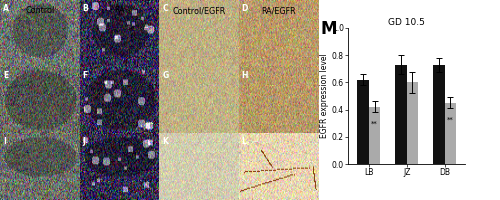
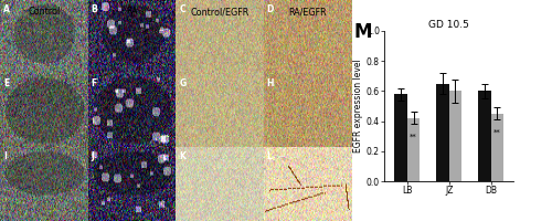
Control/LB: 0.62 -> 0.58
Control/JZ: 0.73 -> 0.65
Control/DB: 0.73 -> 0.60
